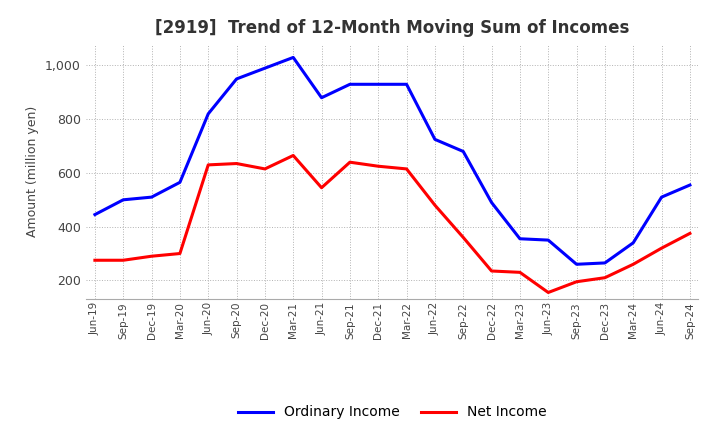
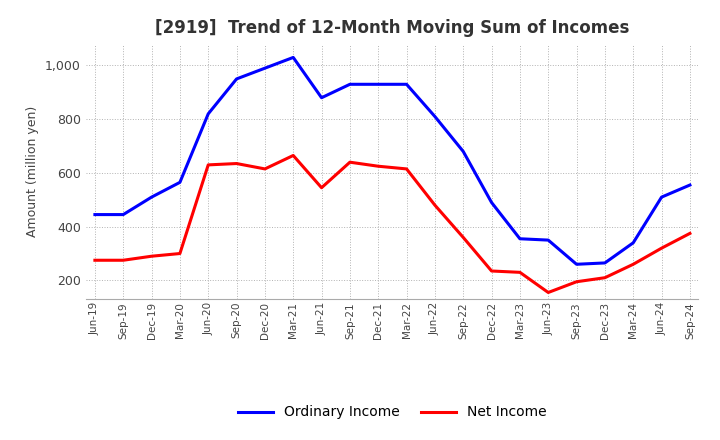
Ordinary Income/Sep-19: 500 -> 445
Ordinary Income/Jun-22: 725 -> 810
